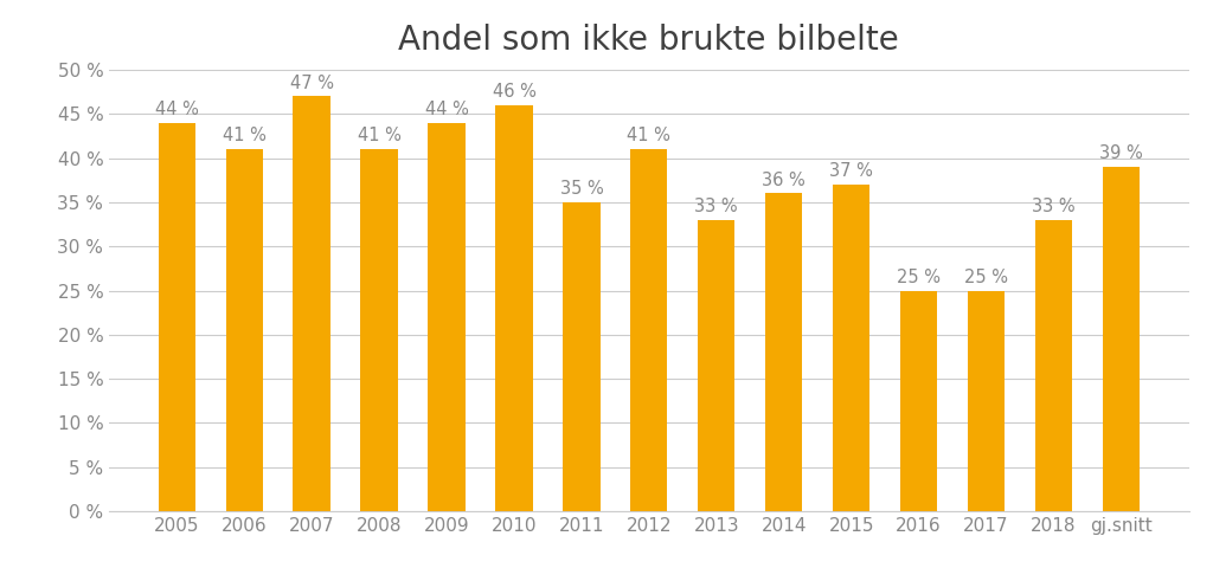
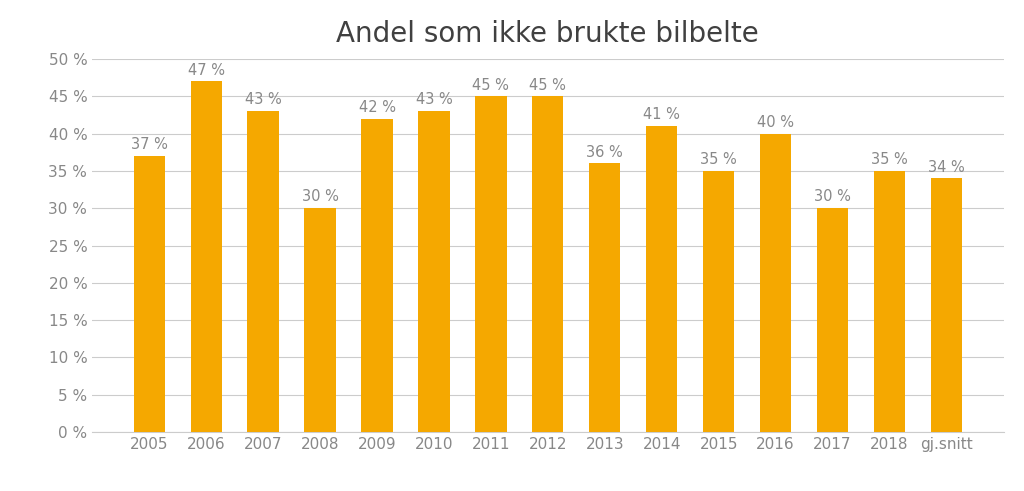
2005: 44 -> 37
2006: 41 -> 47
2007: 47 -> 43
2008: 41 -> 30
2009: 44 -> 42
2010: 46 -> 43
2011: 35 -> 45
2012: 41 -> 45
2013: 33 -> 36
2014: 36 -> 41
2015: 37 -> 35
2016: 25 -> 40
2017: 25 -> 30
2018: 33 -> 35
gj.snitt: 39 -> 34
